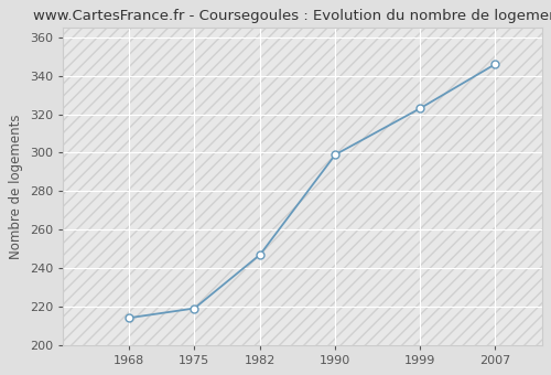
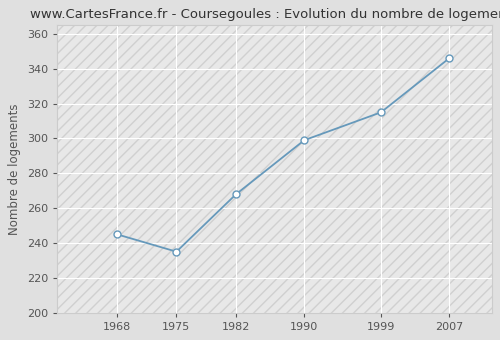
1968: 214 -> 245
1975: 219 -> 235
1982: 247 -> 268
1999: 323 -> 315
